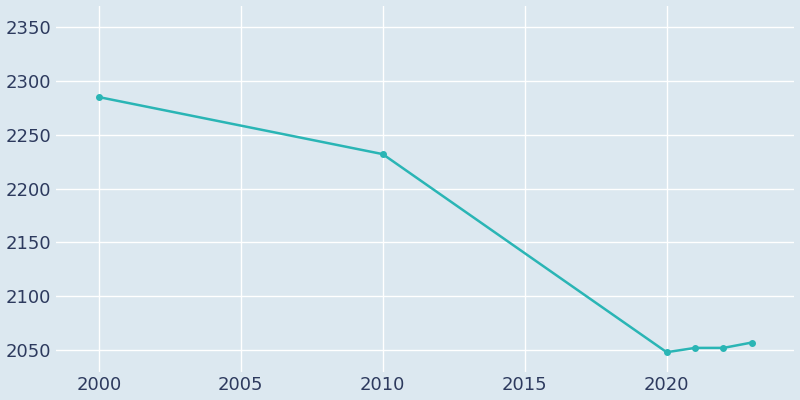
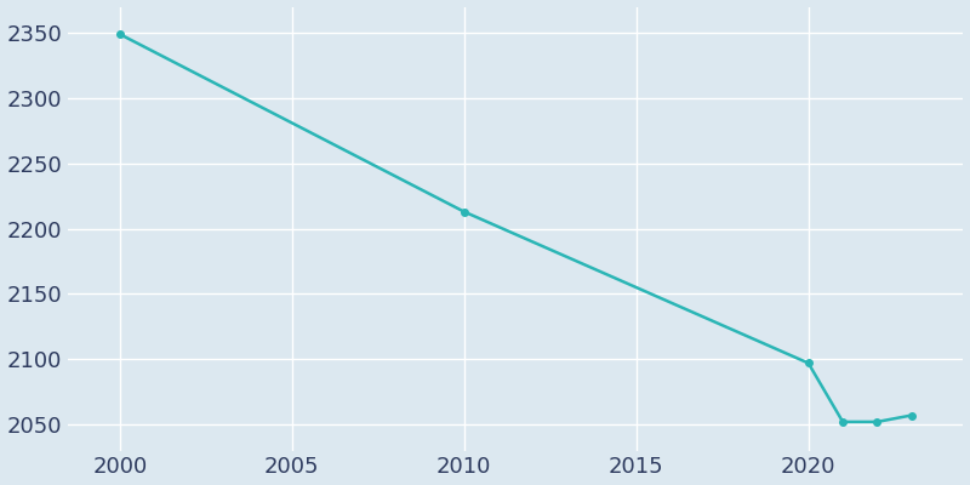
2000: 2285 -> 2349
2010: 2232 -> 2213
2020: 2048 -> 2097
